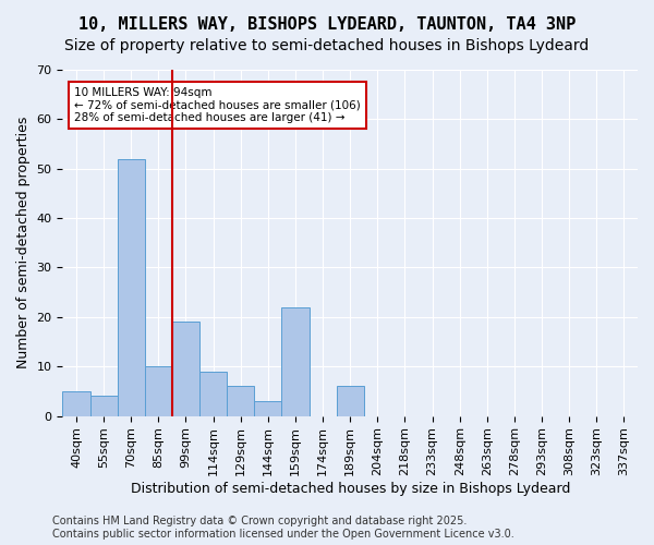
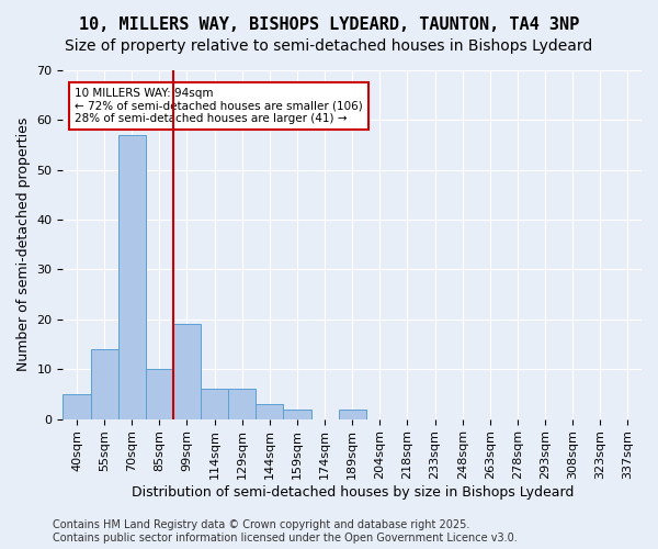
55sqm: 4 -> 14
70sqm: 52 -> 57
114sqm: 9 -> 6
159sqm: 22 -> 2
189sqm: 6 -> 2
